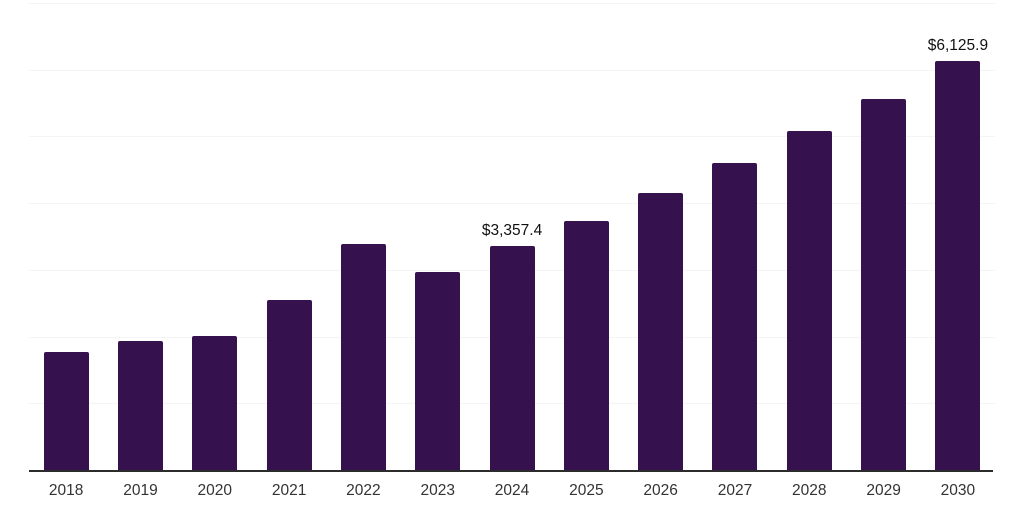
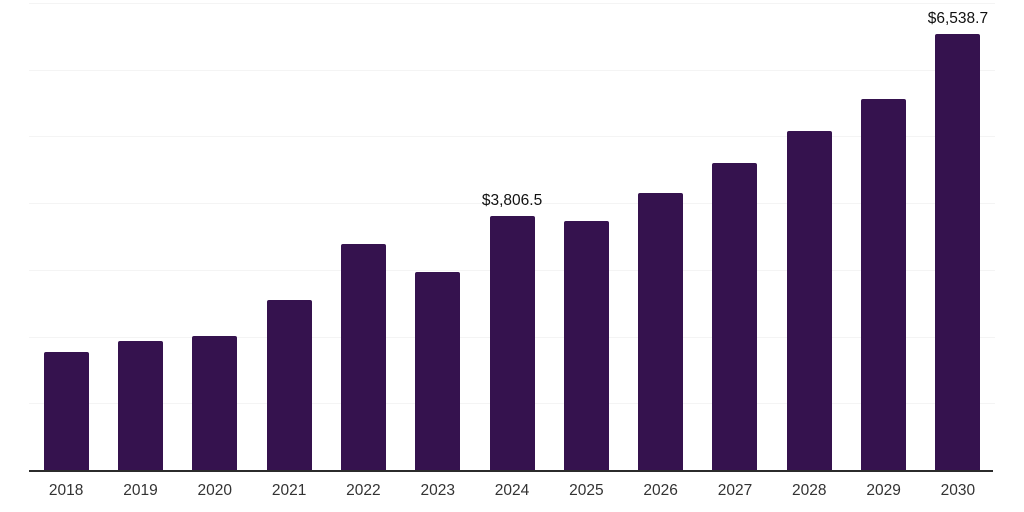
2024: $3,357.4 -> $3,806.5
2030: $6,125.9 -> $6,538.7
